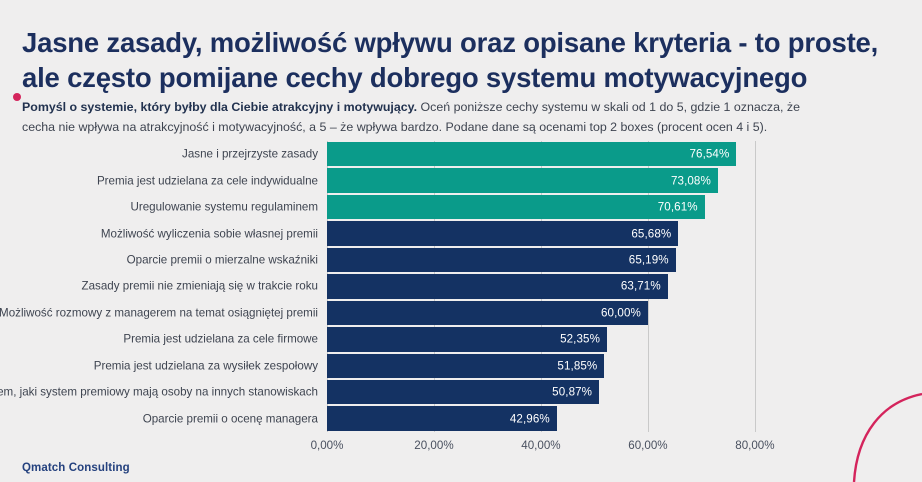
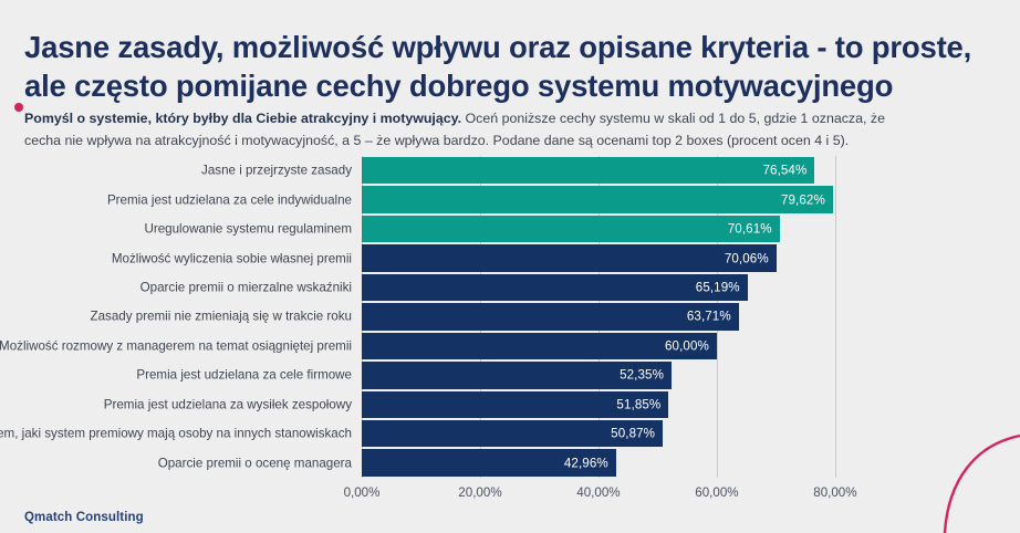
Premia jest udzielana za cele indywidualne: 73,08% -> 79,62%
Możliwość wyliczenia sobie własnej premii: 65,68% -> 70,06%
